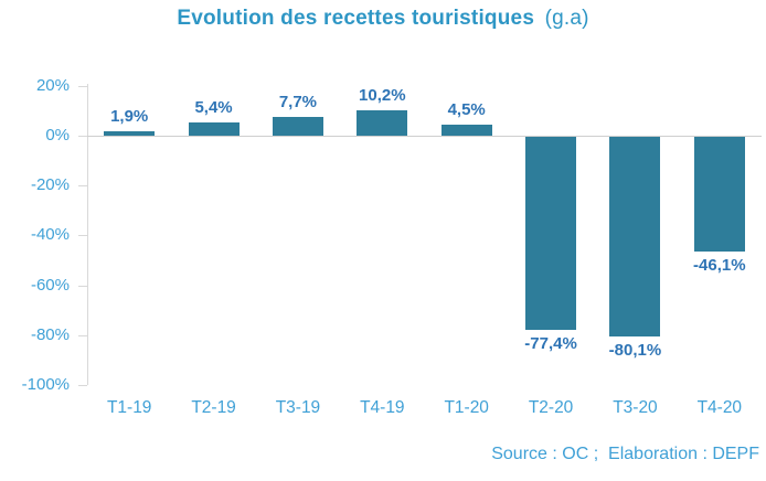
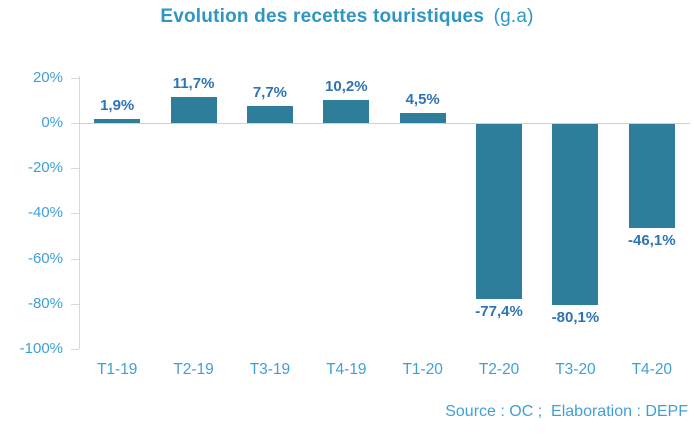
T2-19: 5,4% -> 11,7%
